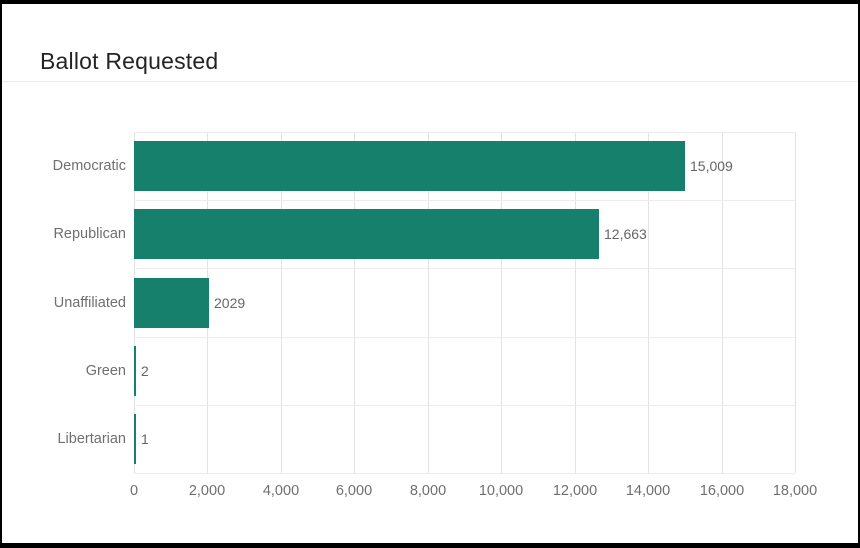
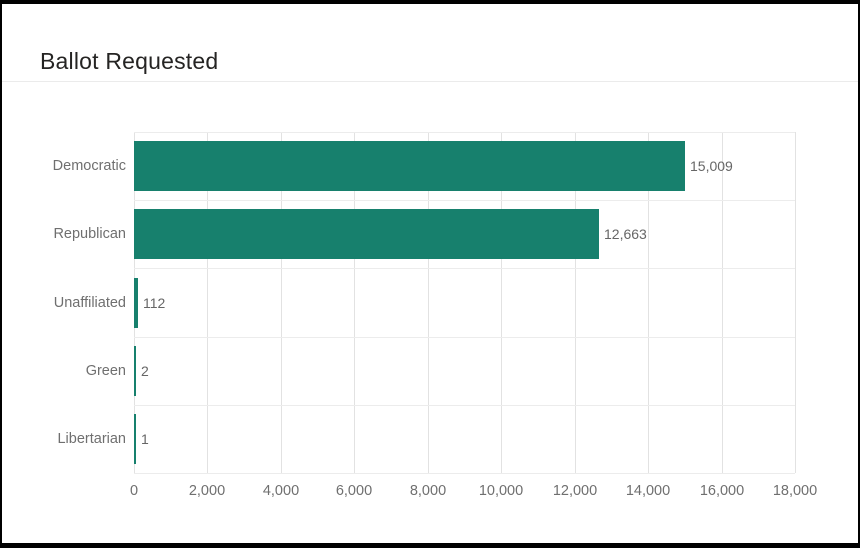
Unaffiliated: 2029 -> 112
